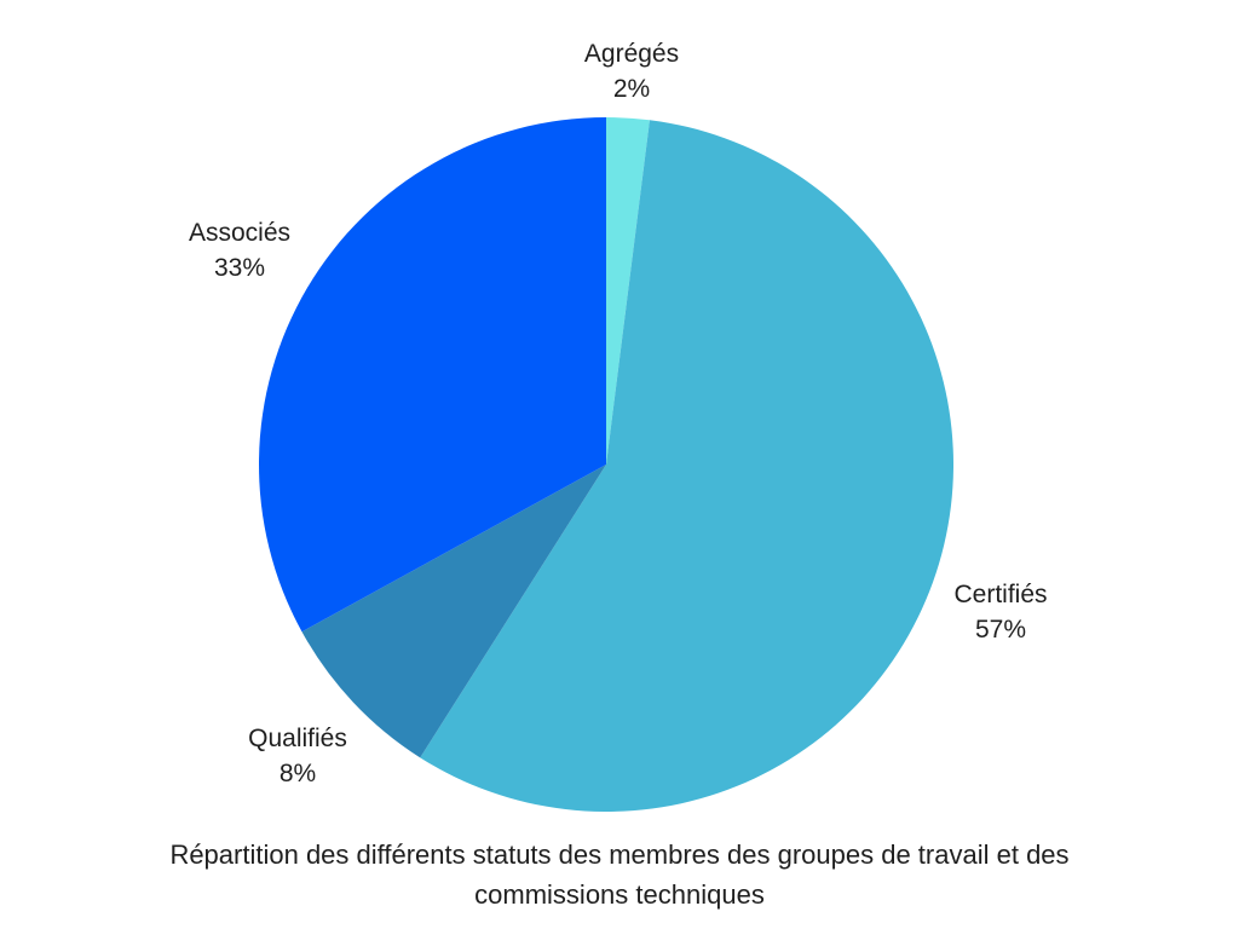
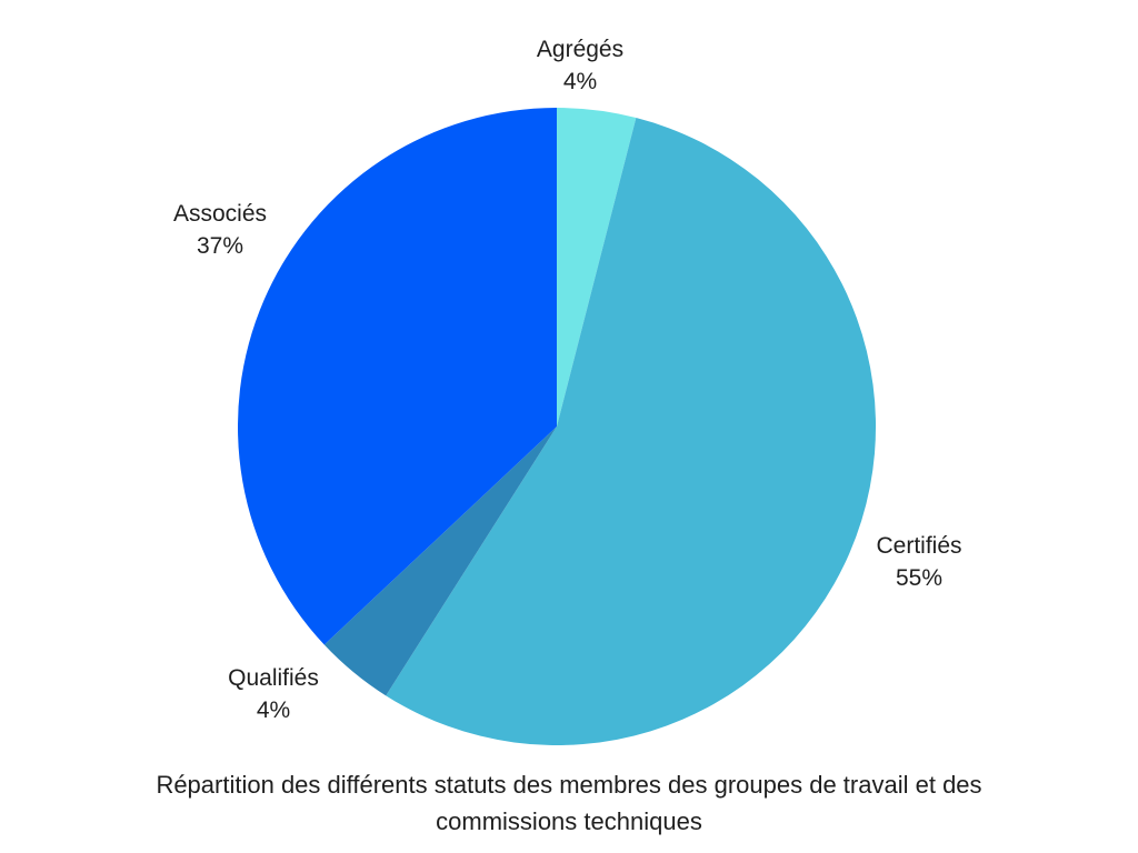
Agrégés: 2% -> 4%
Certifiés: 57% -> 55%
Qualifiés: 8% -> 4%
Associés: 33% -> 37%
